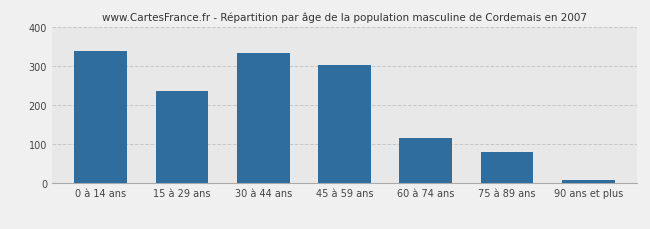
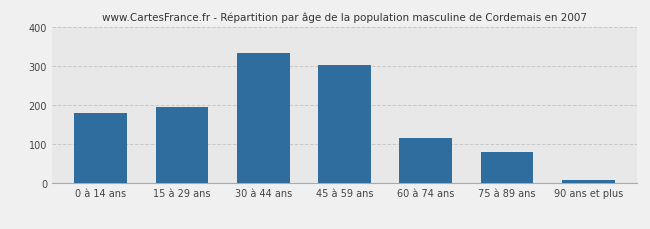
0 à 14 ans: 338 -> 180
15 à 29 ans: 235 -> 195
